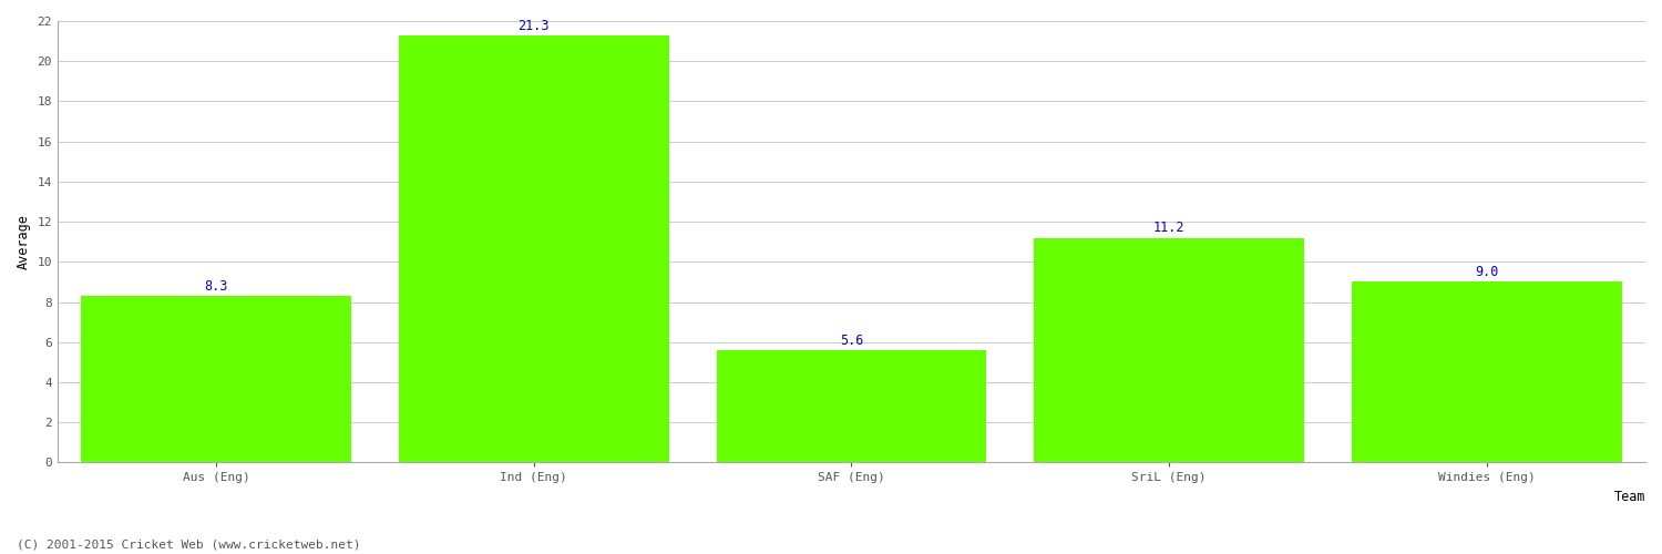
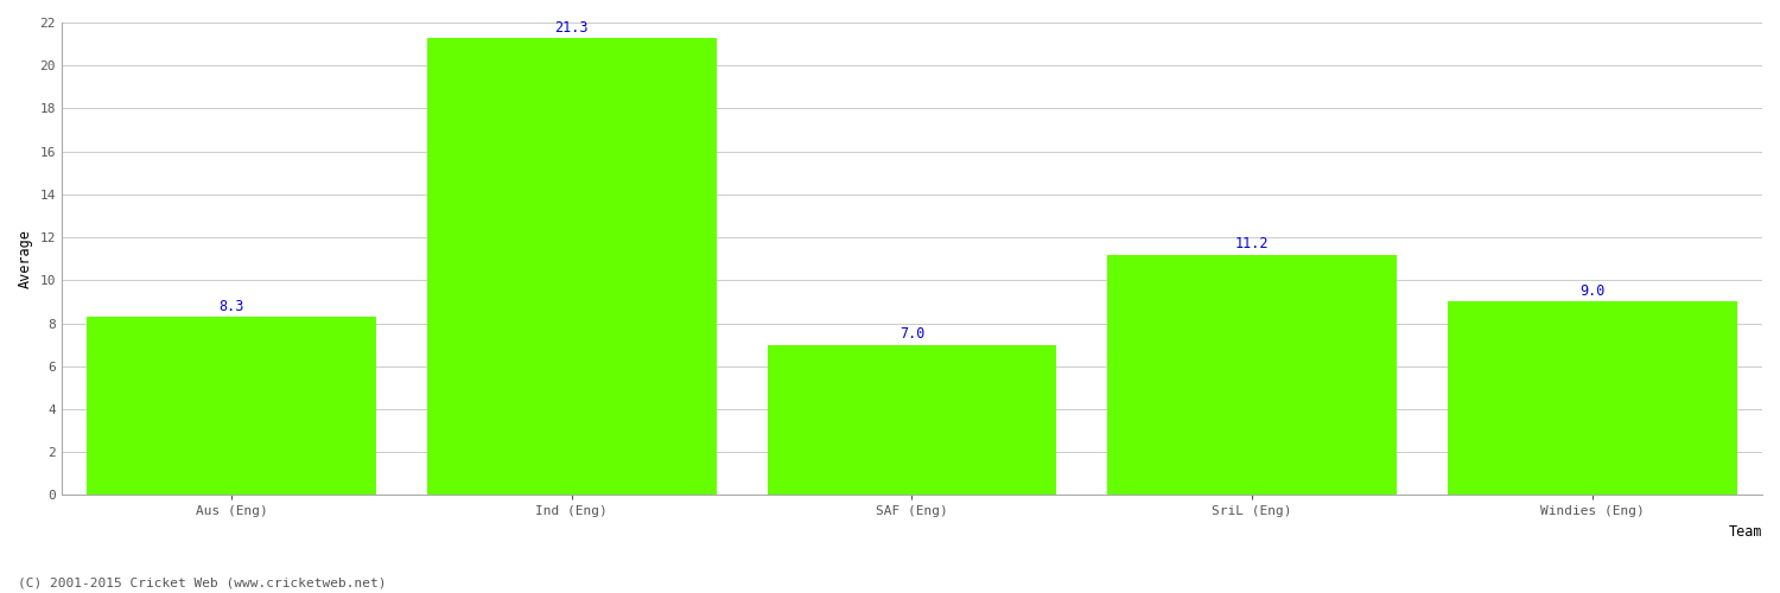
SAF (Eng): 5.6 -> 7.0
